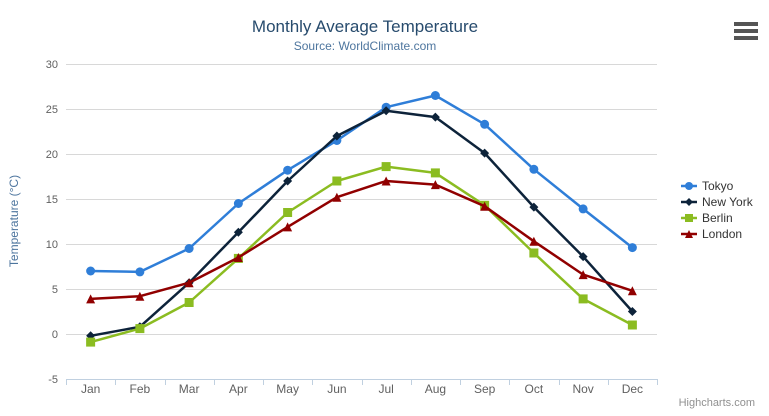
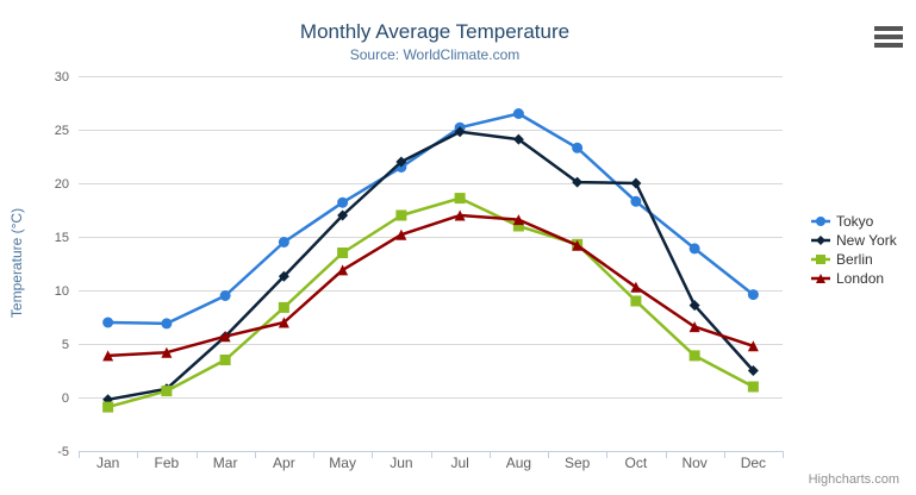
London/Apr: 8 -> 7
Berlin/Aug: 18 -> 16
New York/Oct: 14 -> 20
